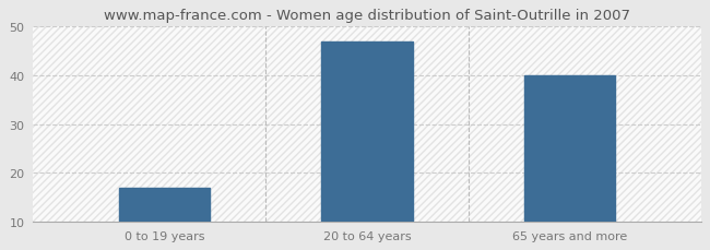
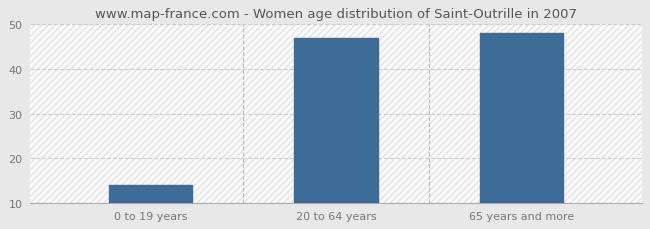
0 to 19 years: 17 -> 14
65 years and more: 40 -> 48
